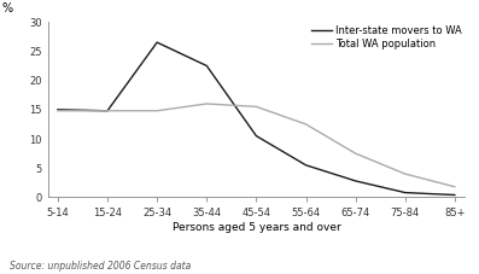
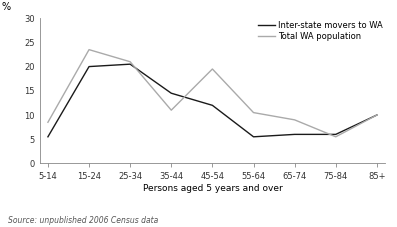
Inter-state movers to WA/5-14: 15.0 -> 5.5
Total WA population/5-14: 14.8 -> 8.5
Inter-state movers to WA/15-24: 14.8 -> 20.0
Total WA population/15-24: 14.8 -> 23.5
Inter-state movers to WA/25-34: 26.5 -> 20.5
Total WA population/25-34: 14.8 -> 21.0
Inter-state movers to WA/35-44: 22.5 -> 14.5
Total WA population/35-44: 16.0 -> 11.0
Inter-state movers to WA/45-54: 10.5 -> 12.0
Total WA population/45-54: 15.5 -> 19.5
Total WA population/55-64: 12.5 -> 10.5
Inter-state movers to WA/65-74: 2.8 -> 6.0
Total WA population/65-74: 7.5 -> 9.0
Inter-state movers to WA/75-84: 0.8 -> 6.0
Total WA population/75-84: 4.0 -> 5.5
Inter-state movers to WA/85+: 0.4 -> 10.0
Total WA population/85+: 1.8 -> 10.0
